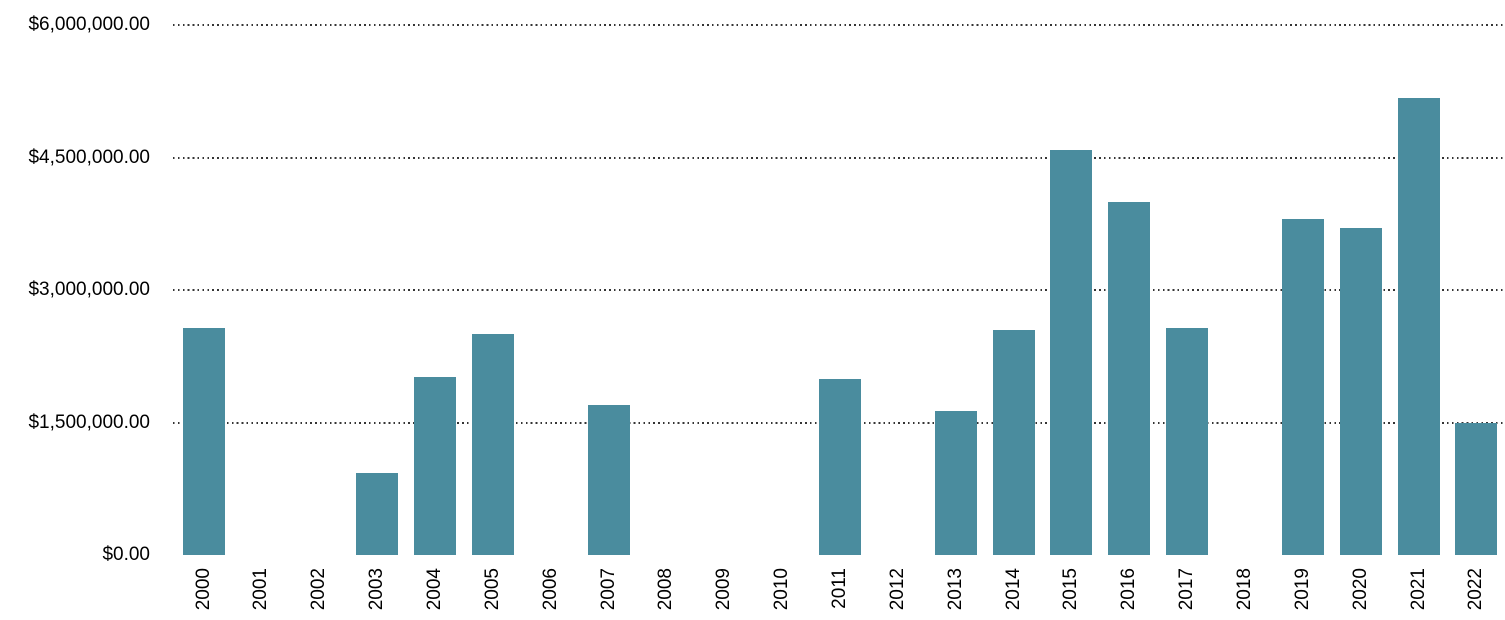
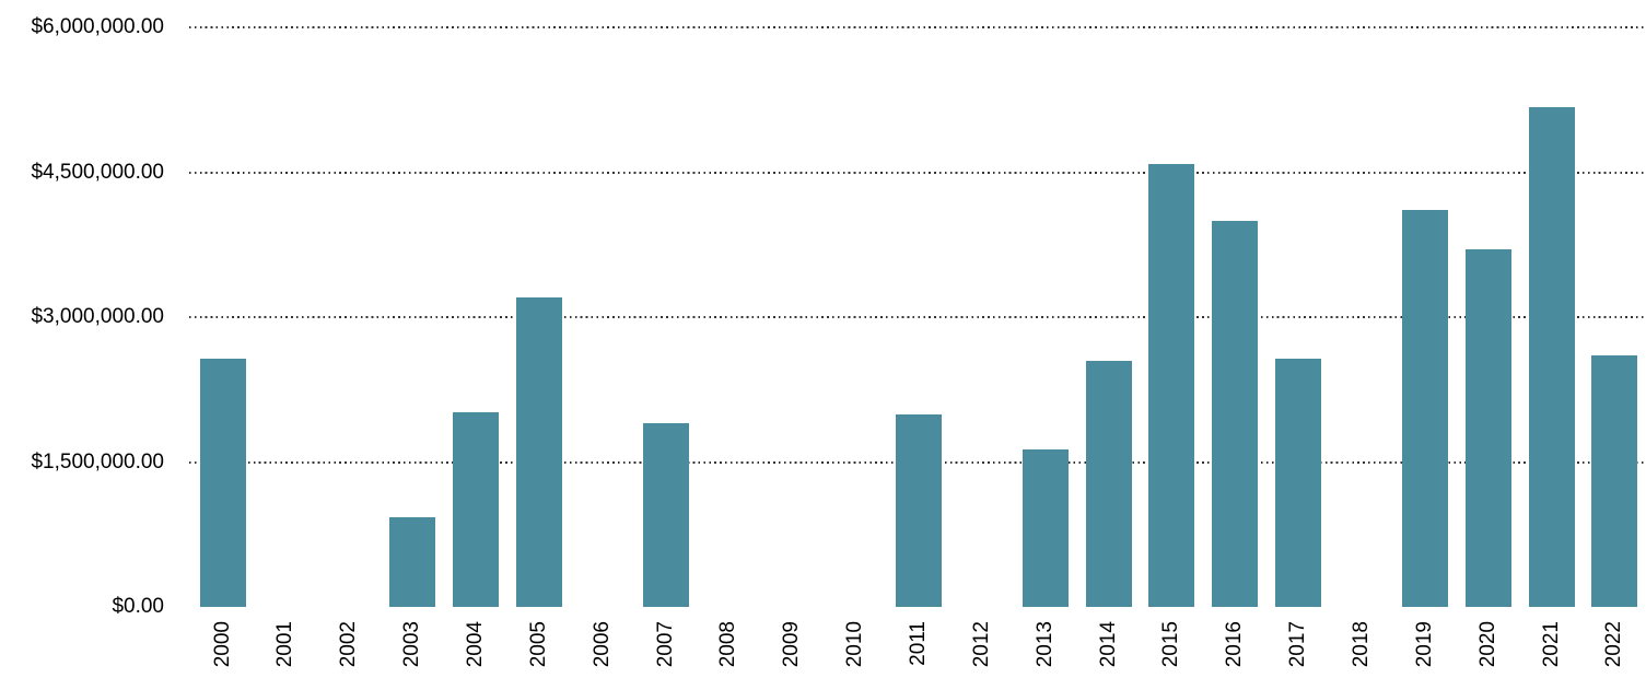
2005: $2500000 -> $3200000
2007: $1700000 -> $1900000
2019: $3800000 -> $4100000
2022: $1500000 -> $2600000
